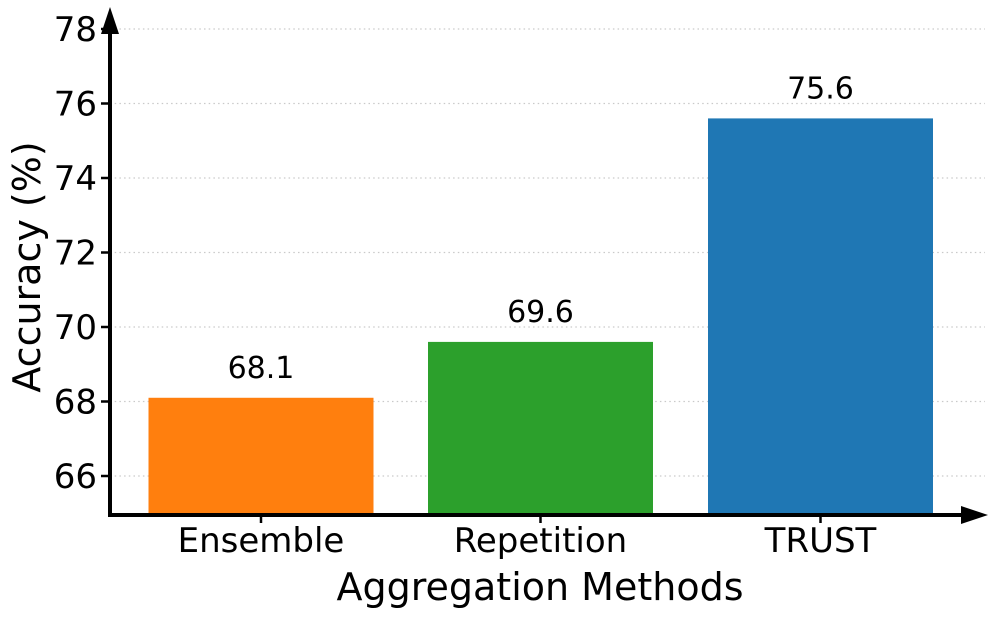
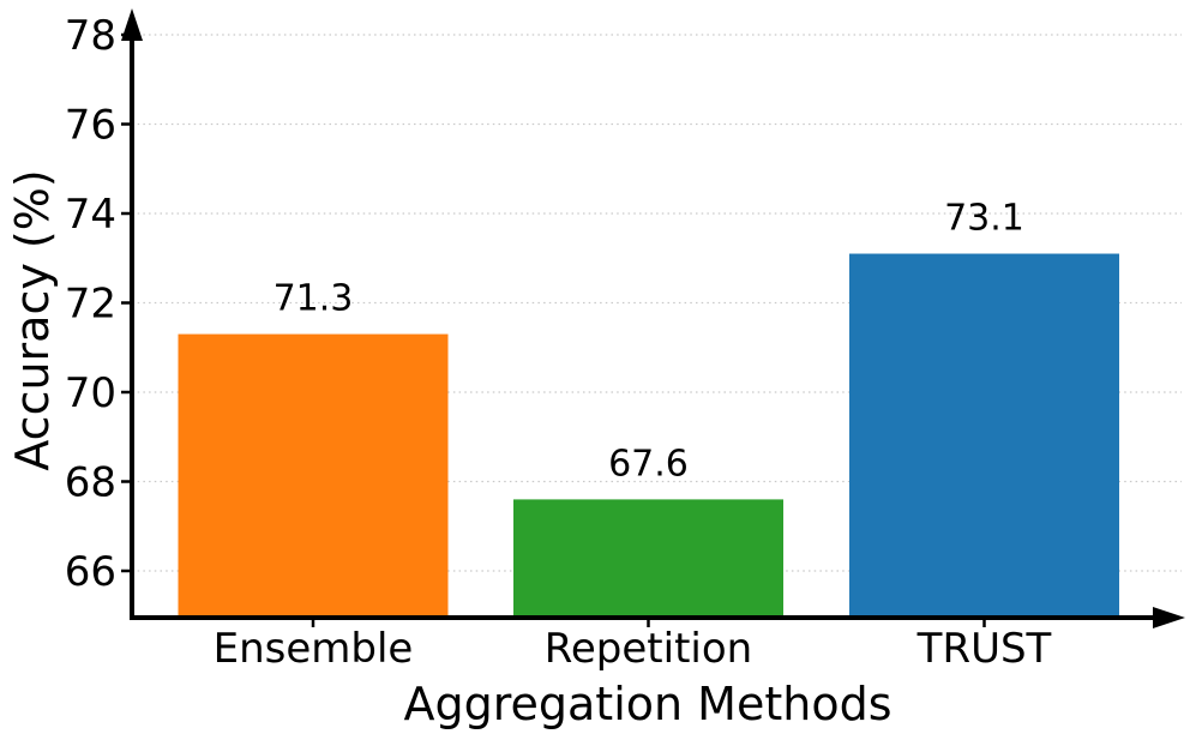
Ensemble: 68.1 -> 71.3
Repetition: 69.6 -> 67.6
TRUST: 75.6 -> 73.1
